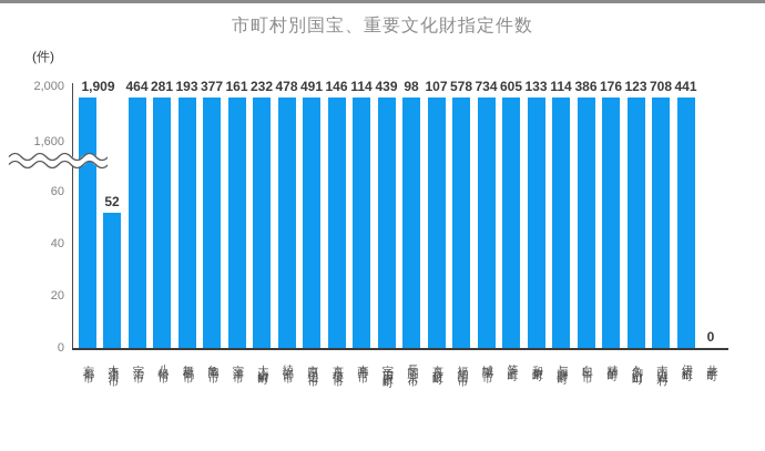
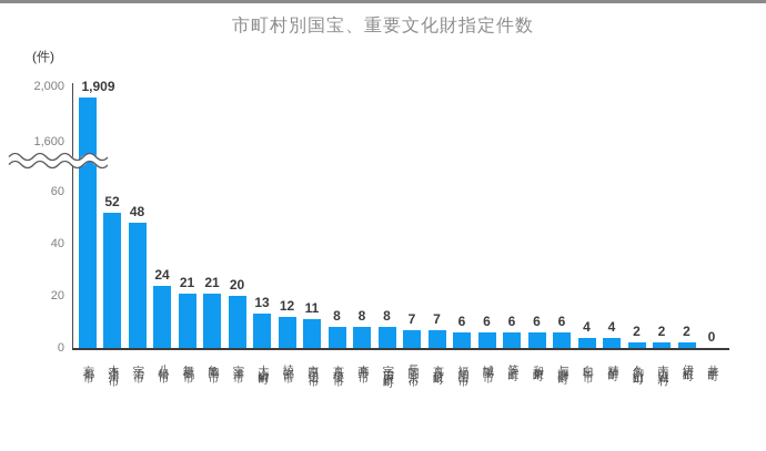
宇治市: 464 -> 48
八幡市: 281 -> 24
舞鶴市: 193 -> 21
亀岡市: 377 -> 21
宮津市: 161 -> 20
大山崎町: 232 -> 13
綾部市: 478 -> 12
京田辺市: 491 -> 11
京丹後市: 146 -> 8
南丹市: 114 -> 8
宇治田原町: 439 -> 8
長岡京市: 98 -> 7
京丹波町: 107 -> 7
福知山市: 578 -> 6
城陽市: 734 -> 6
笠置町: 605 -> 6
和束町: 133 -> 6
与謝野町: 114 -> 6
向日市: 386 -> 4
精華町: 176 -> 4
久御山町: 123 -> 2
南山城村: 708 -> 2
伊根町: 441 -> 2
